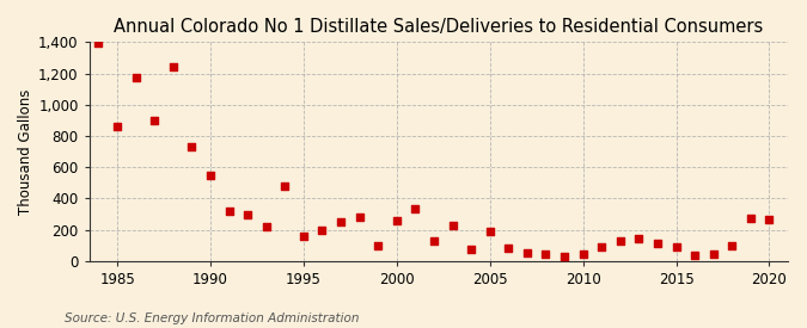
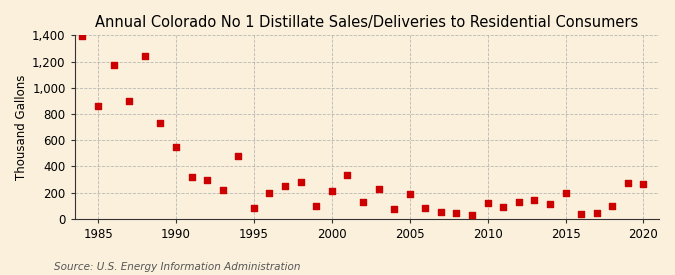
1995: 160 -> 80
2000: 260 -> 210
2010: 40 -> 120
2015: 90 -> 200
